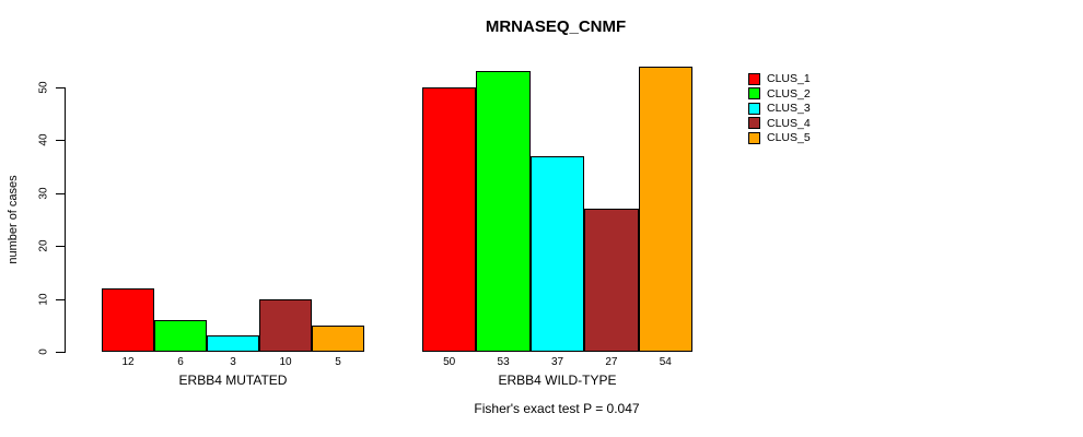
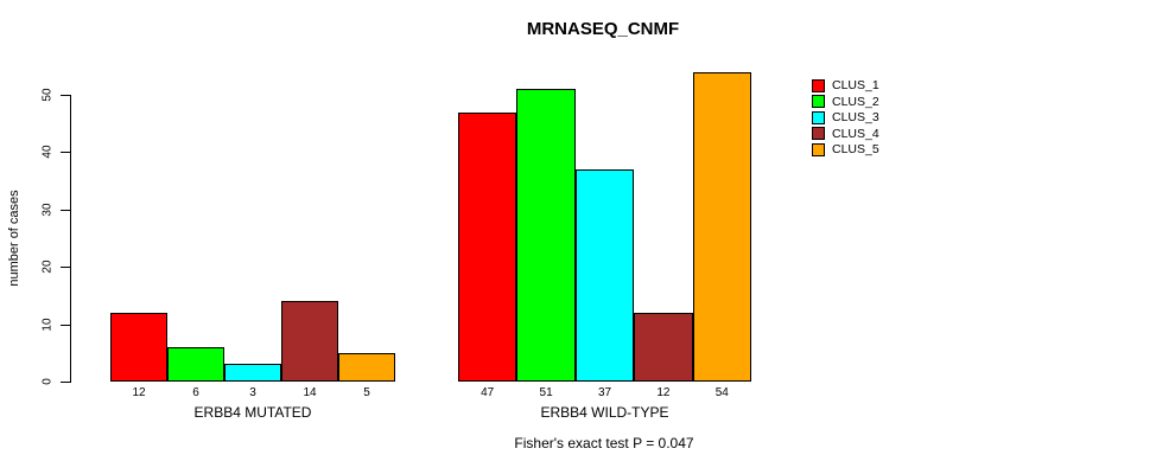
CLUS_4/ERBB4 MUTATED: 10 -> 14
CLUS_1/ERBB4 WILD-TYPE: 50 -> 47
CLUS_2/ERBB4 WILD-TYPE: 53 -> 51
CLUS_4/ERBB4 WILD-TYPE: 27 -> 12
